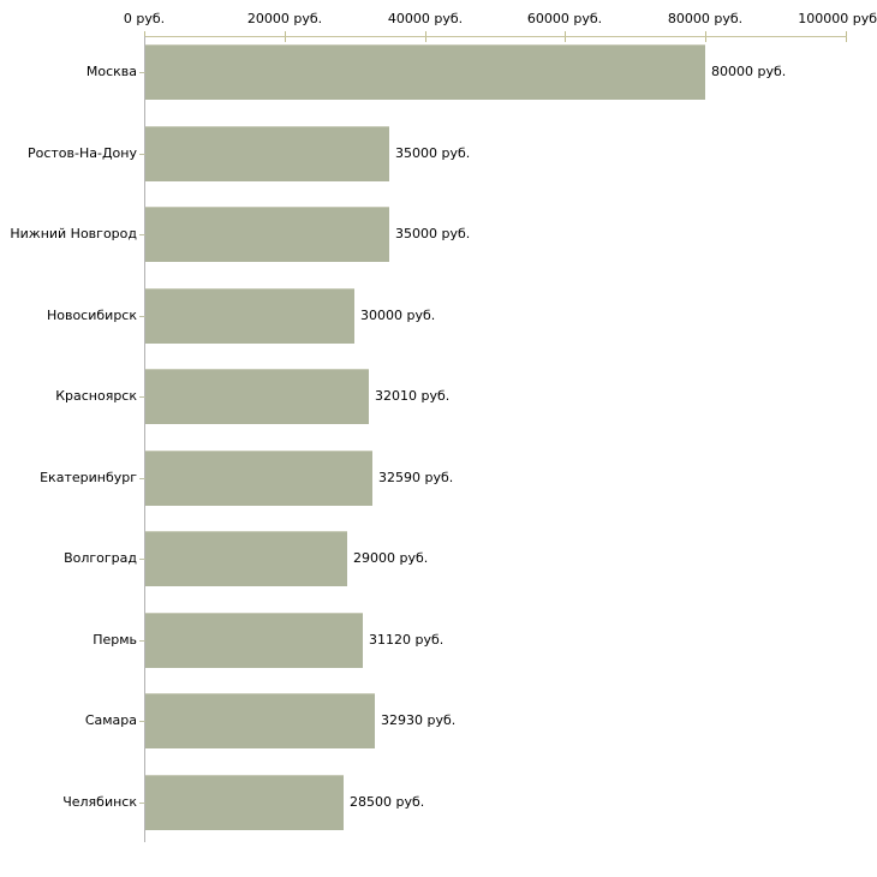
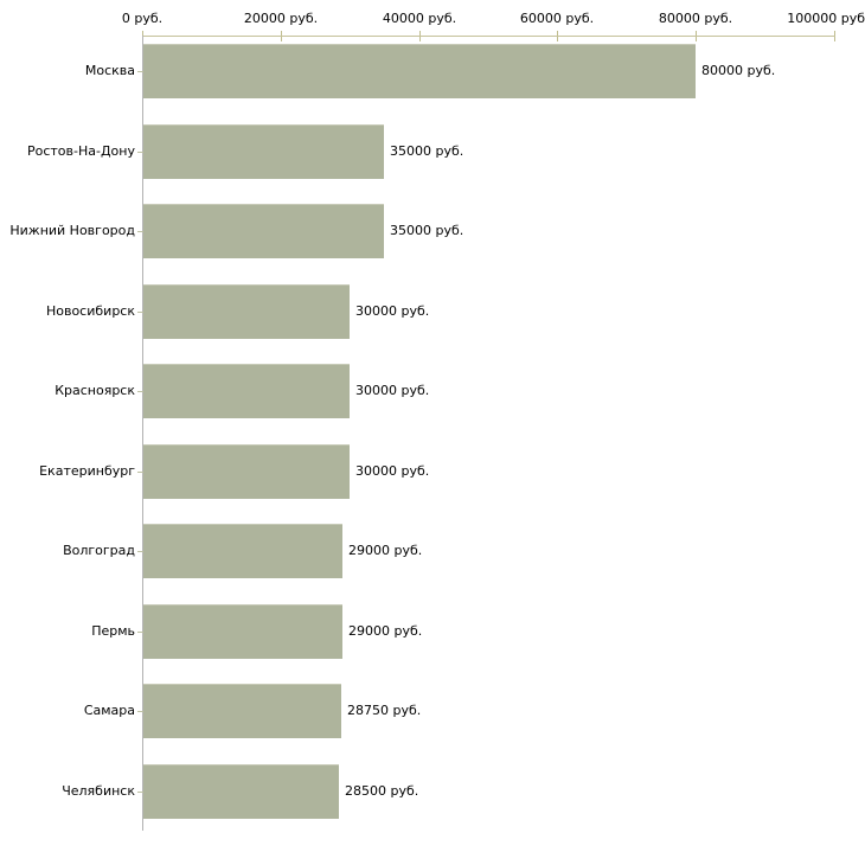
Красноярск: 32010 -> 30000
Екатеринбург: 32590 -> 30000
Пермь: 31120 -> 29000
Самара: 32930 -> 28750
